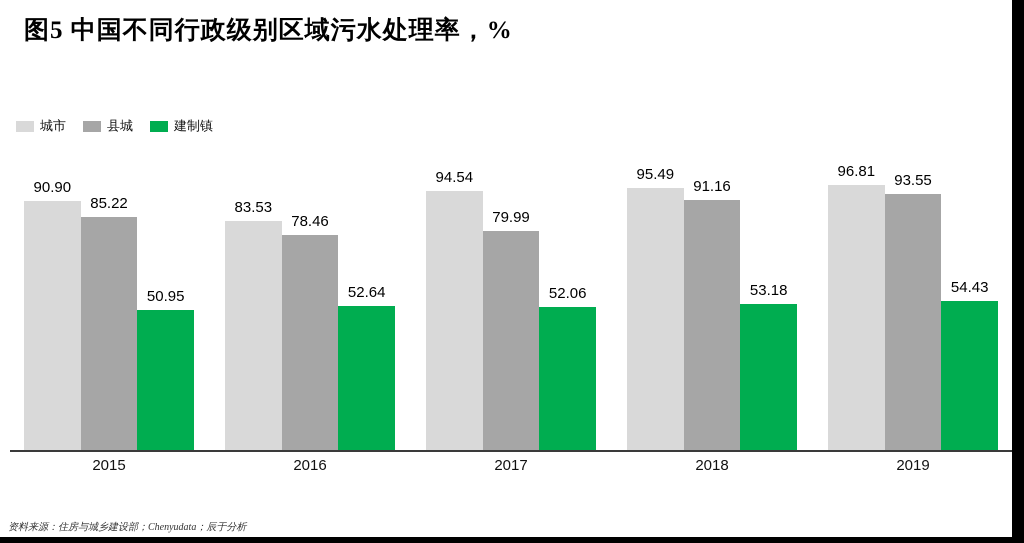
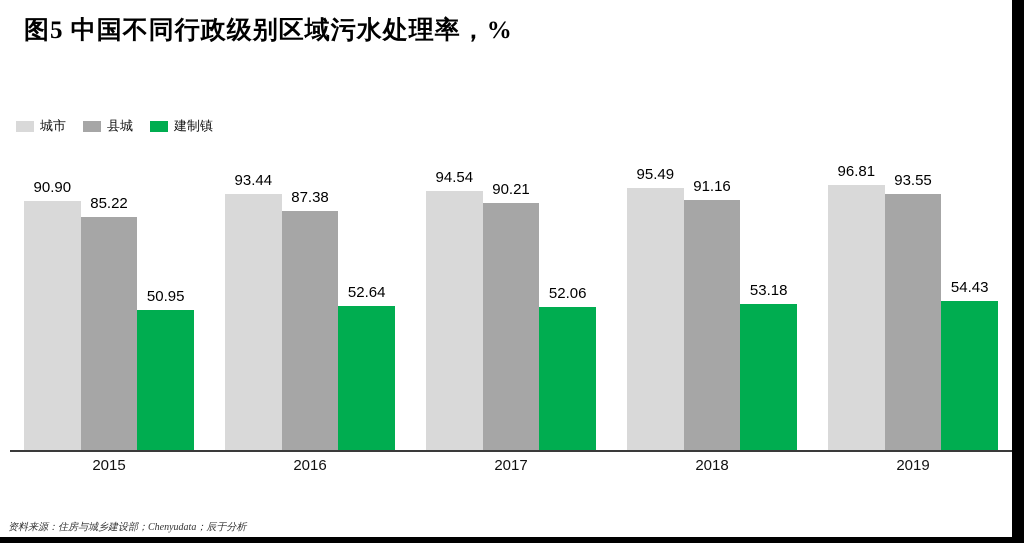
城市/2016: 83.53 -> 93.44
县城/2016: 78.46 -> 87.38
县城/2017: 79.99 -> 90.21
